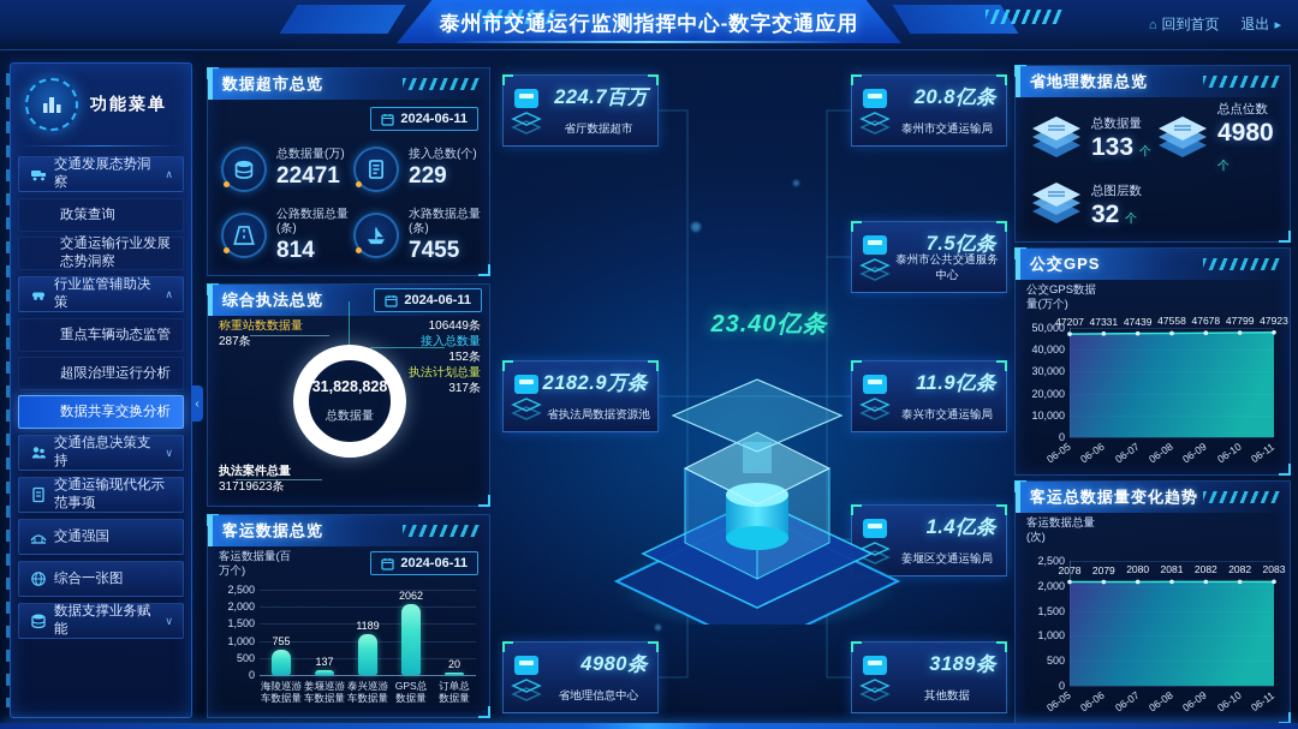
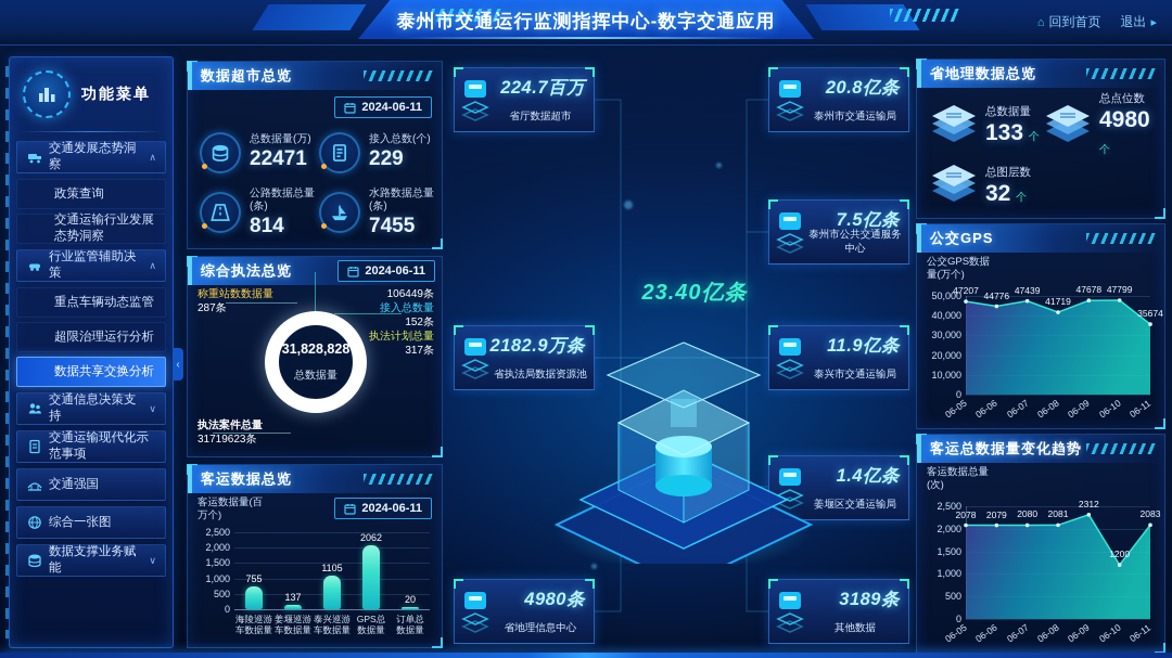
客运数据总览/泰兴巡游车数据量: 1189 -> 1105
公交GPS/06-06: 47331 -> 44776
公交GPS/06-08: 47558 -> 41719
公交GPS/06-11: 47923 -> 35674
客运总数据量变化趋势/06-09: 2082 -> 2312
客运总数据量变化趋势/06-10: 2082 -> 1200
